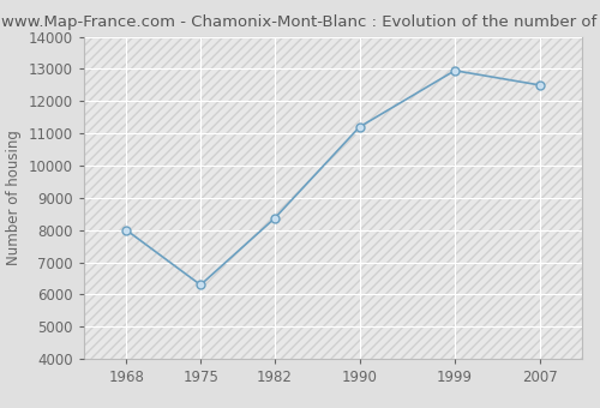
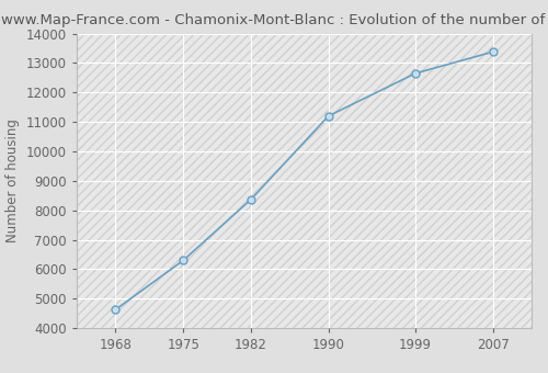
1968: 8000 -> 4630
1999: 12950 -> 12650
2007: 12500 -> 13380
